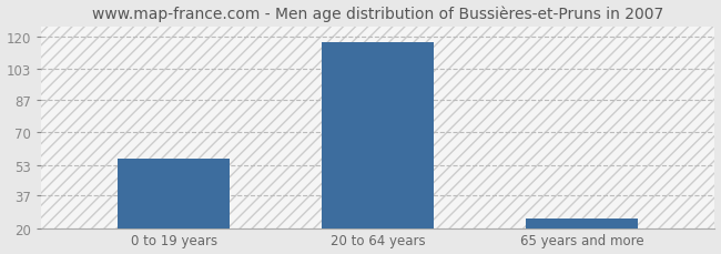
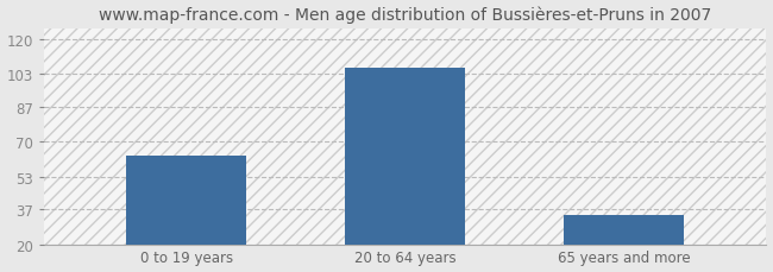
0 to 19 years: 56 -> 63
20 to 64 years: 117 -> 106
65 years and more: 25 -> 34
